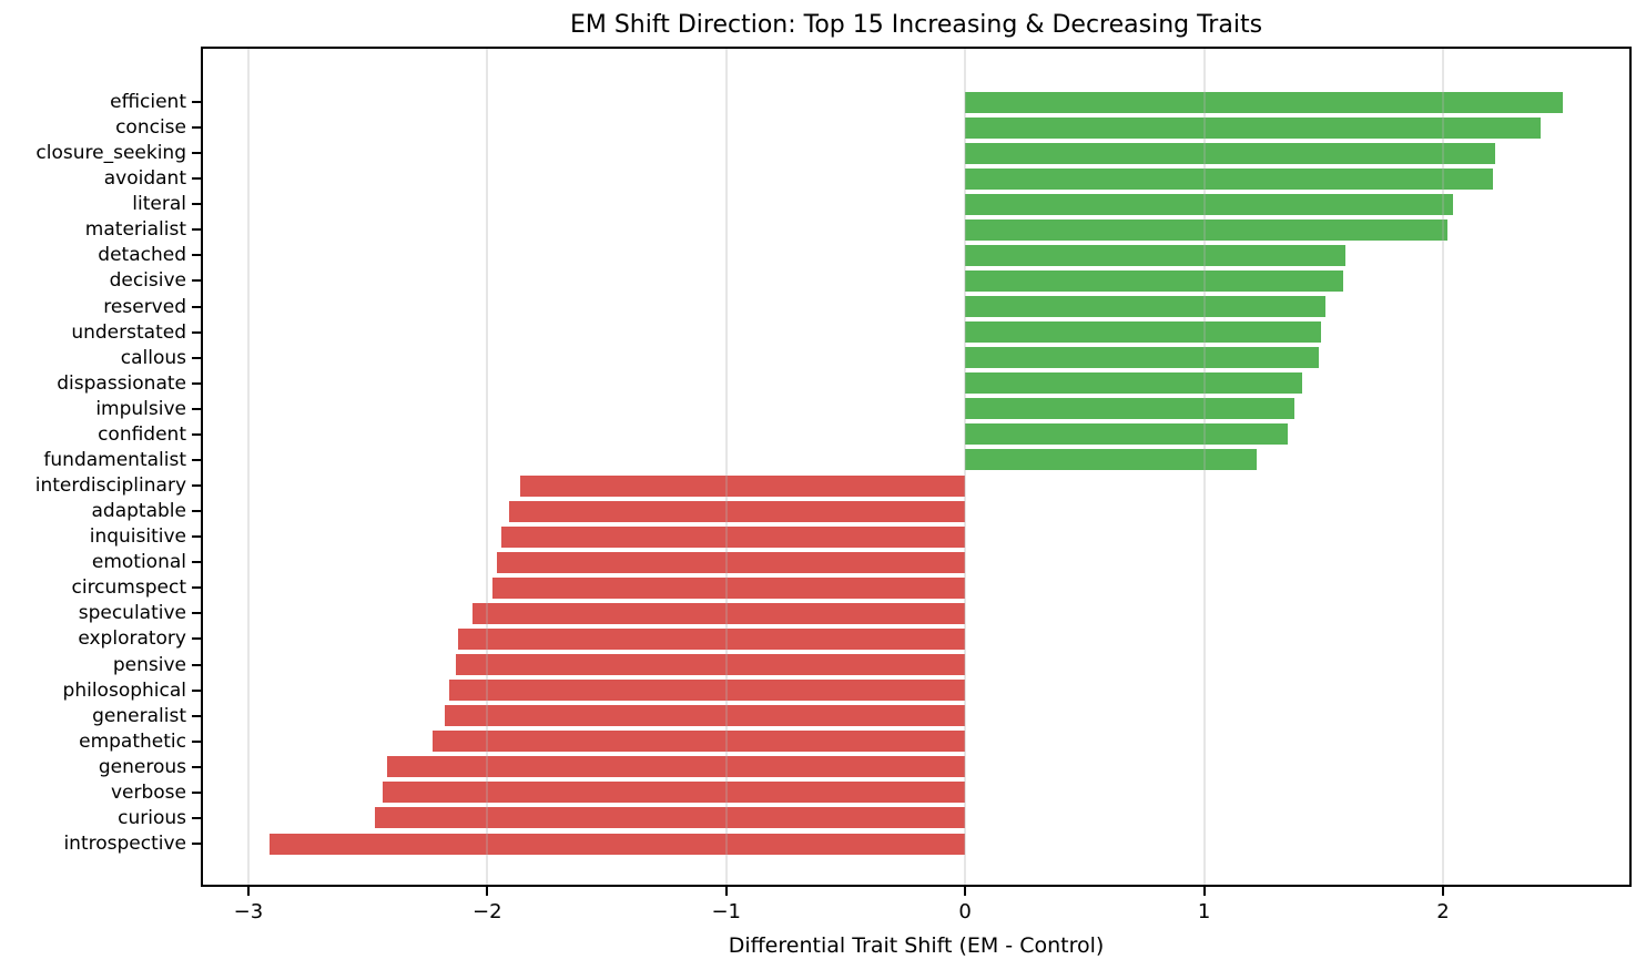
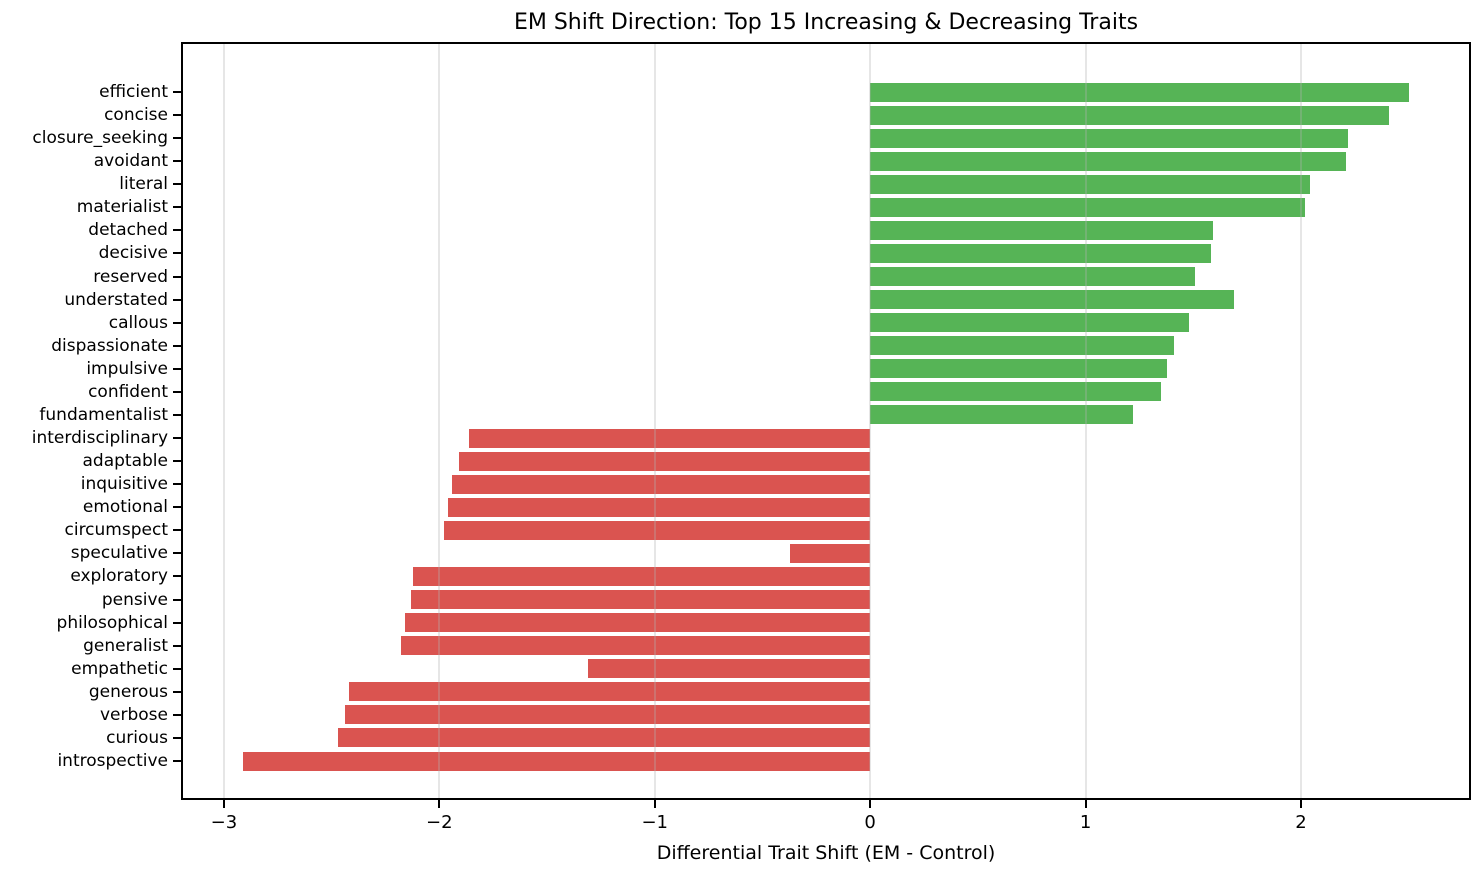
understated: 1.49 -> 1.69
speculative: -2.06 -> -0.37
empathetic: -2.23 -> -1.31
